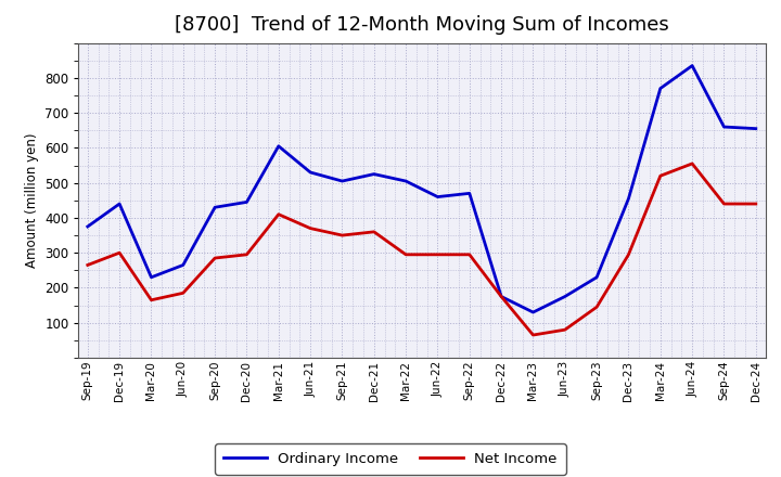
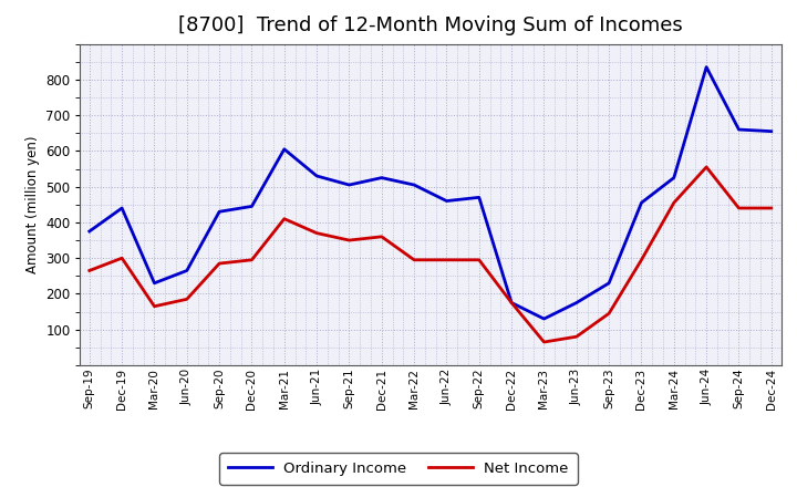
Ordinary Income/Mar-24: 770 -> 525
Net Income/Mar-24: 520 -> 455
